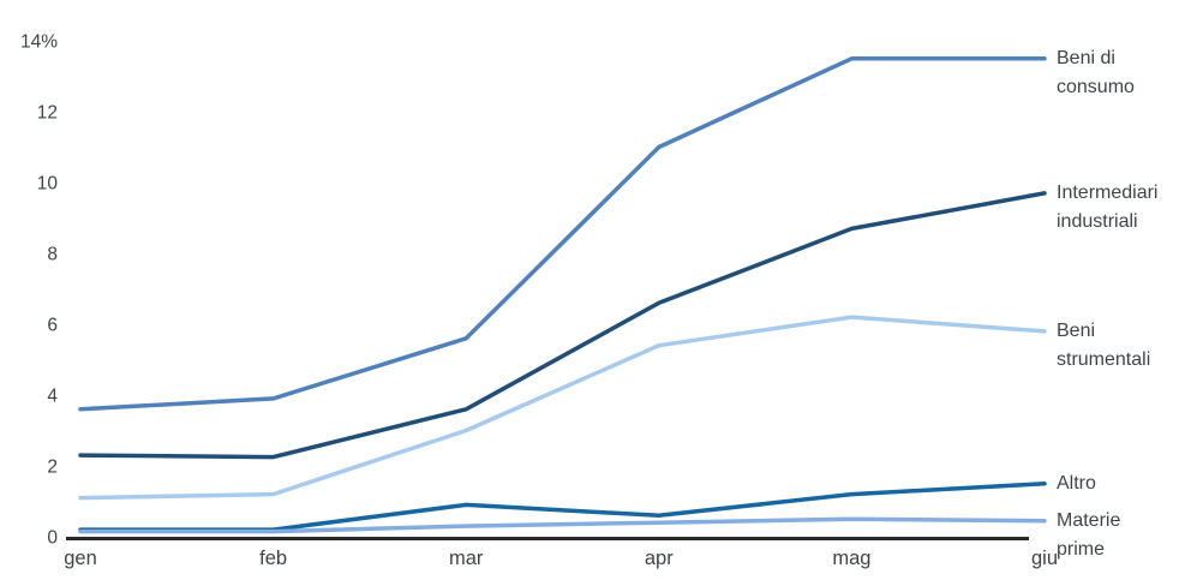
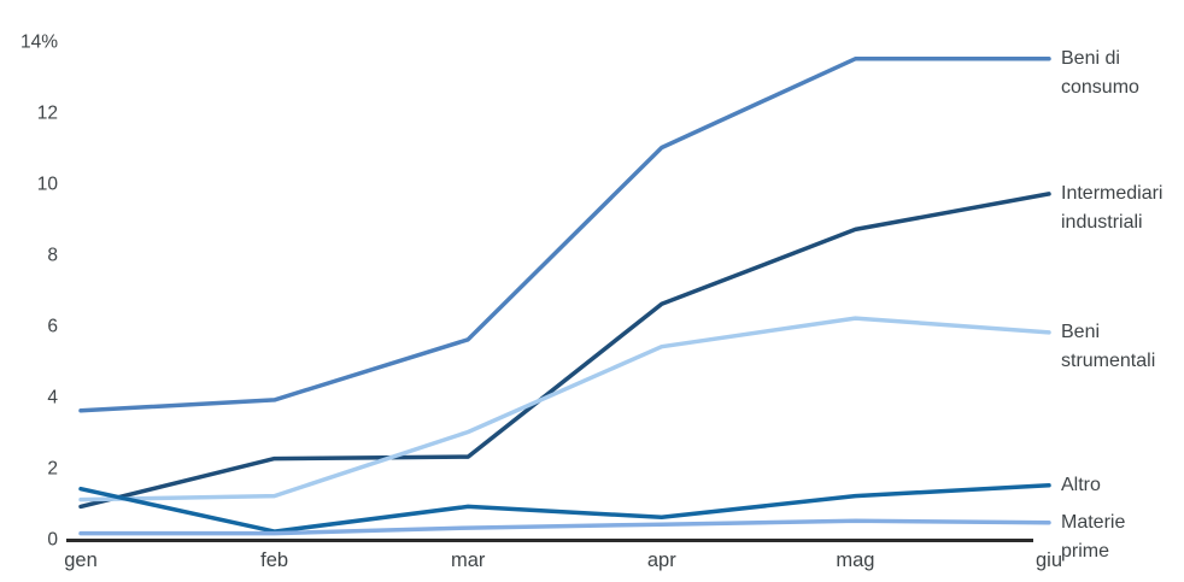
Intermediari industriali/gen: 2.3% -> 0.9%
Altro/gen: 0.2% -> 1.4%
Intermediari industriali/mar: 3.6% -> 2.3%
